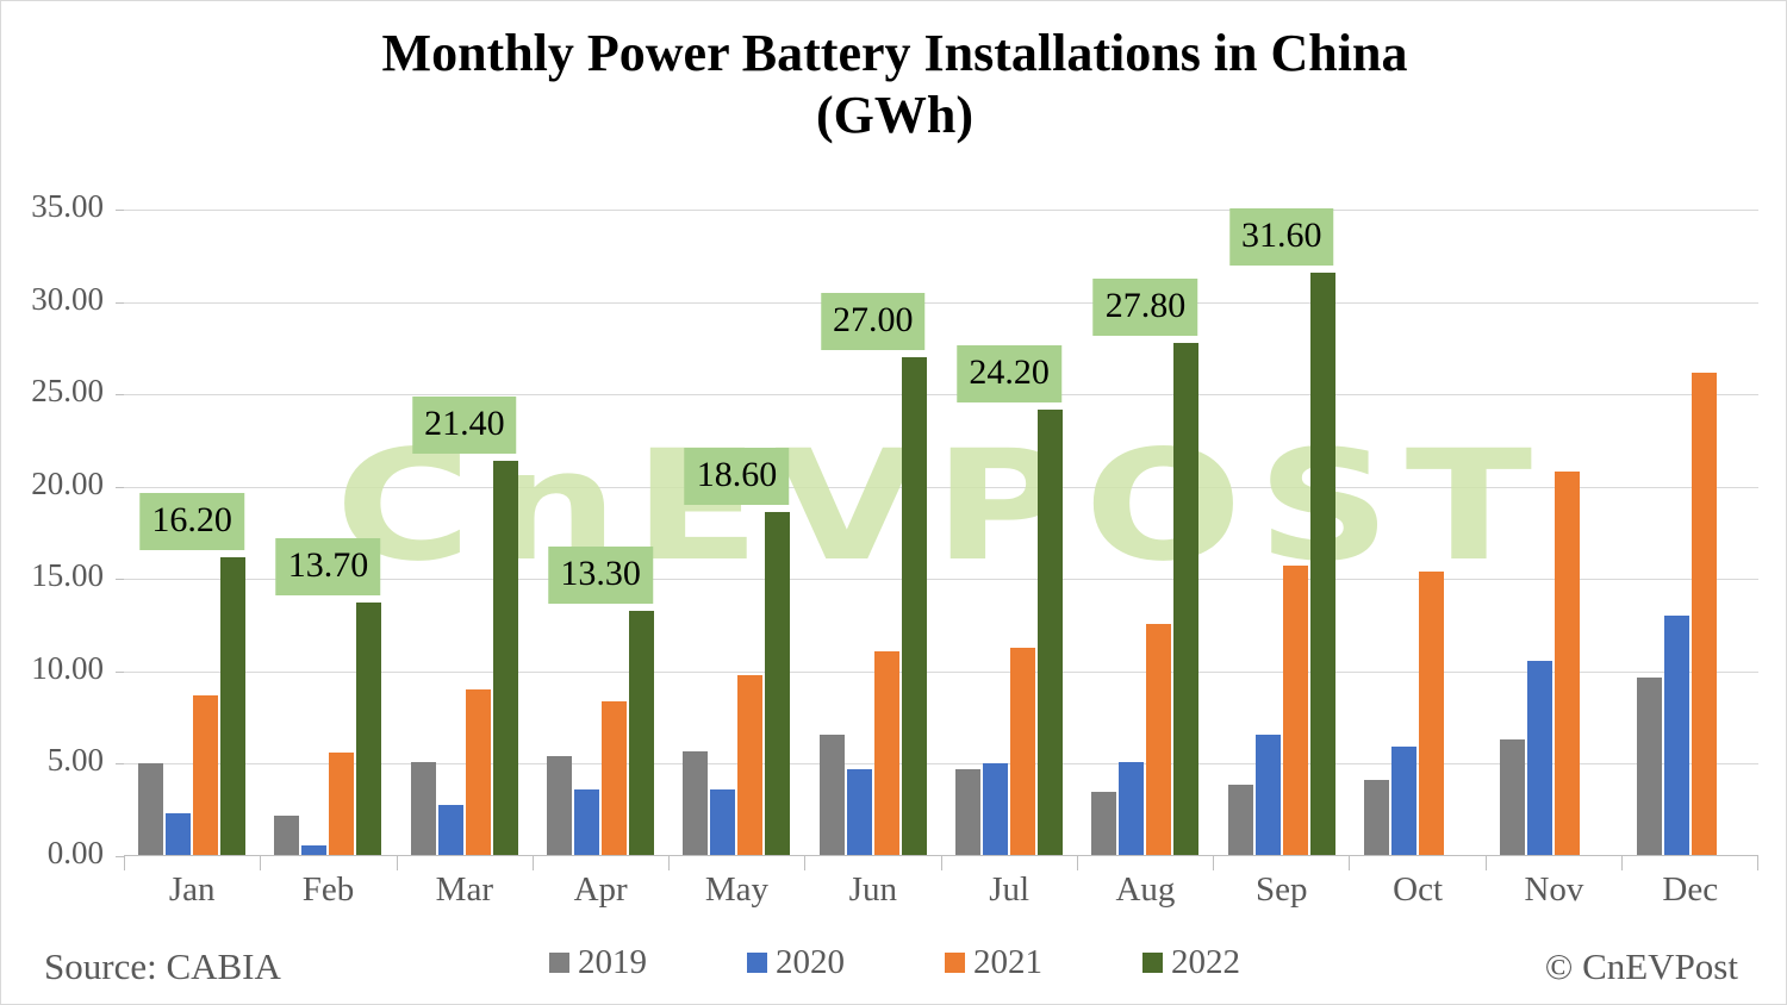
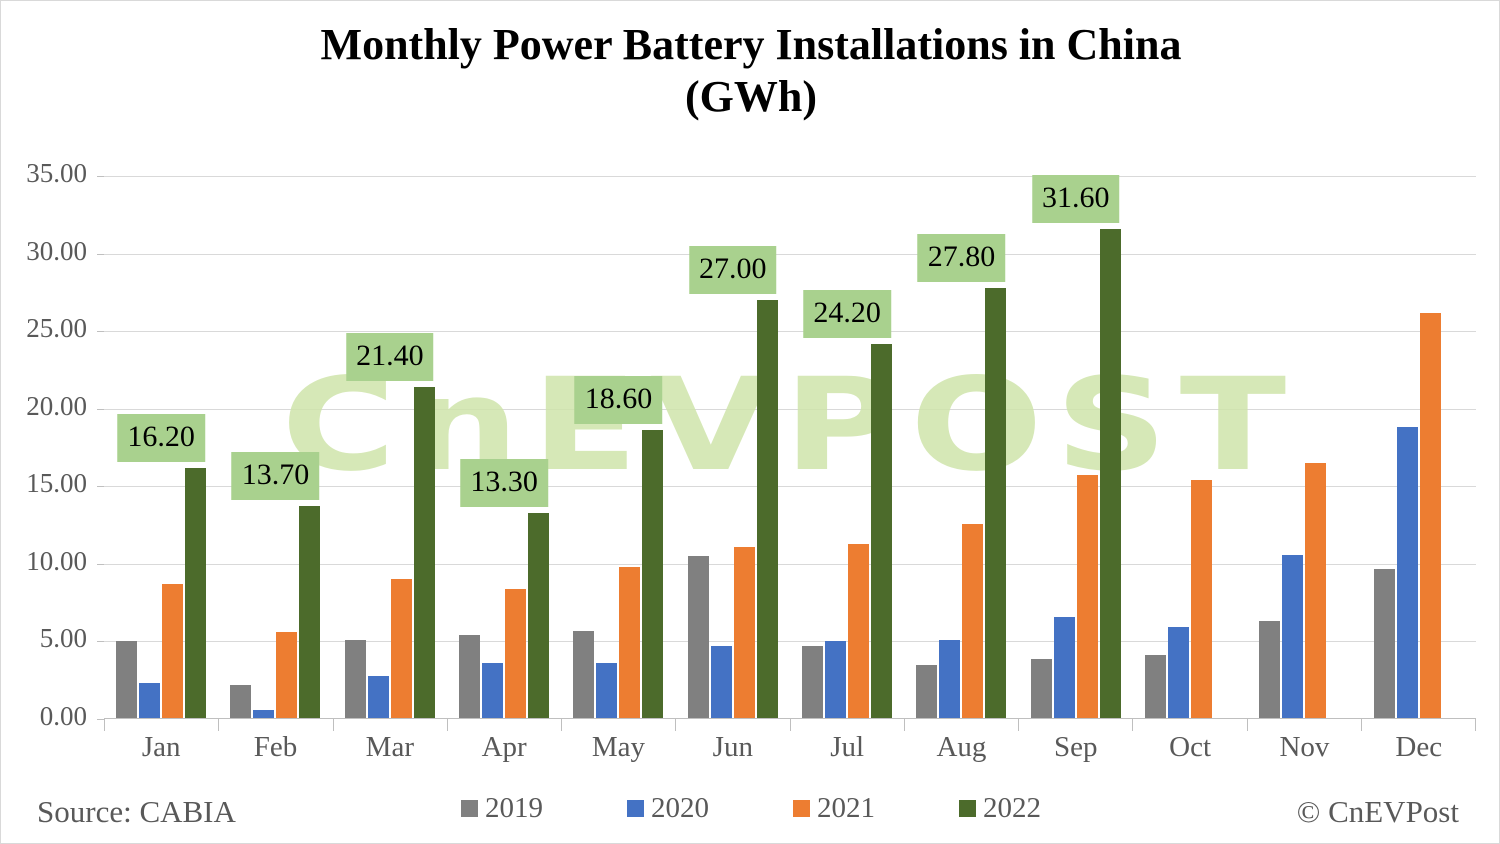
2019/Jun: 6.6 -> 10.5
2021/Nov: 20.8 -> 16.5
2020/Dec: 13.0 -> 18.8
